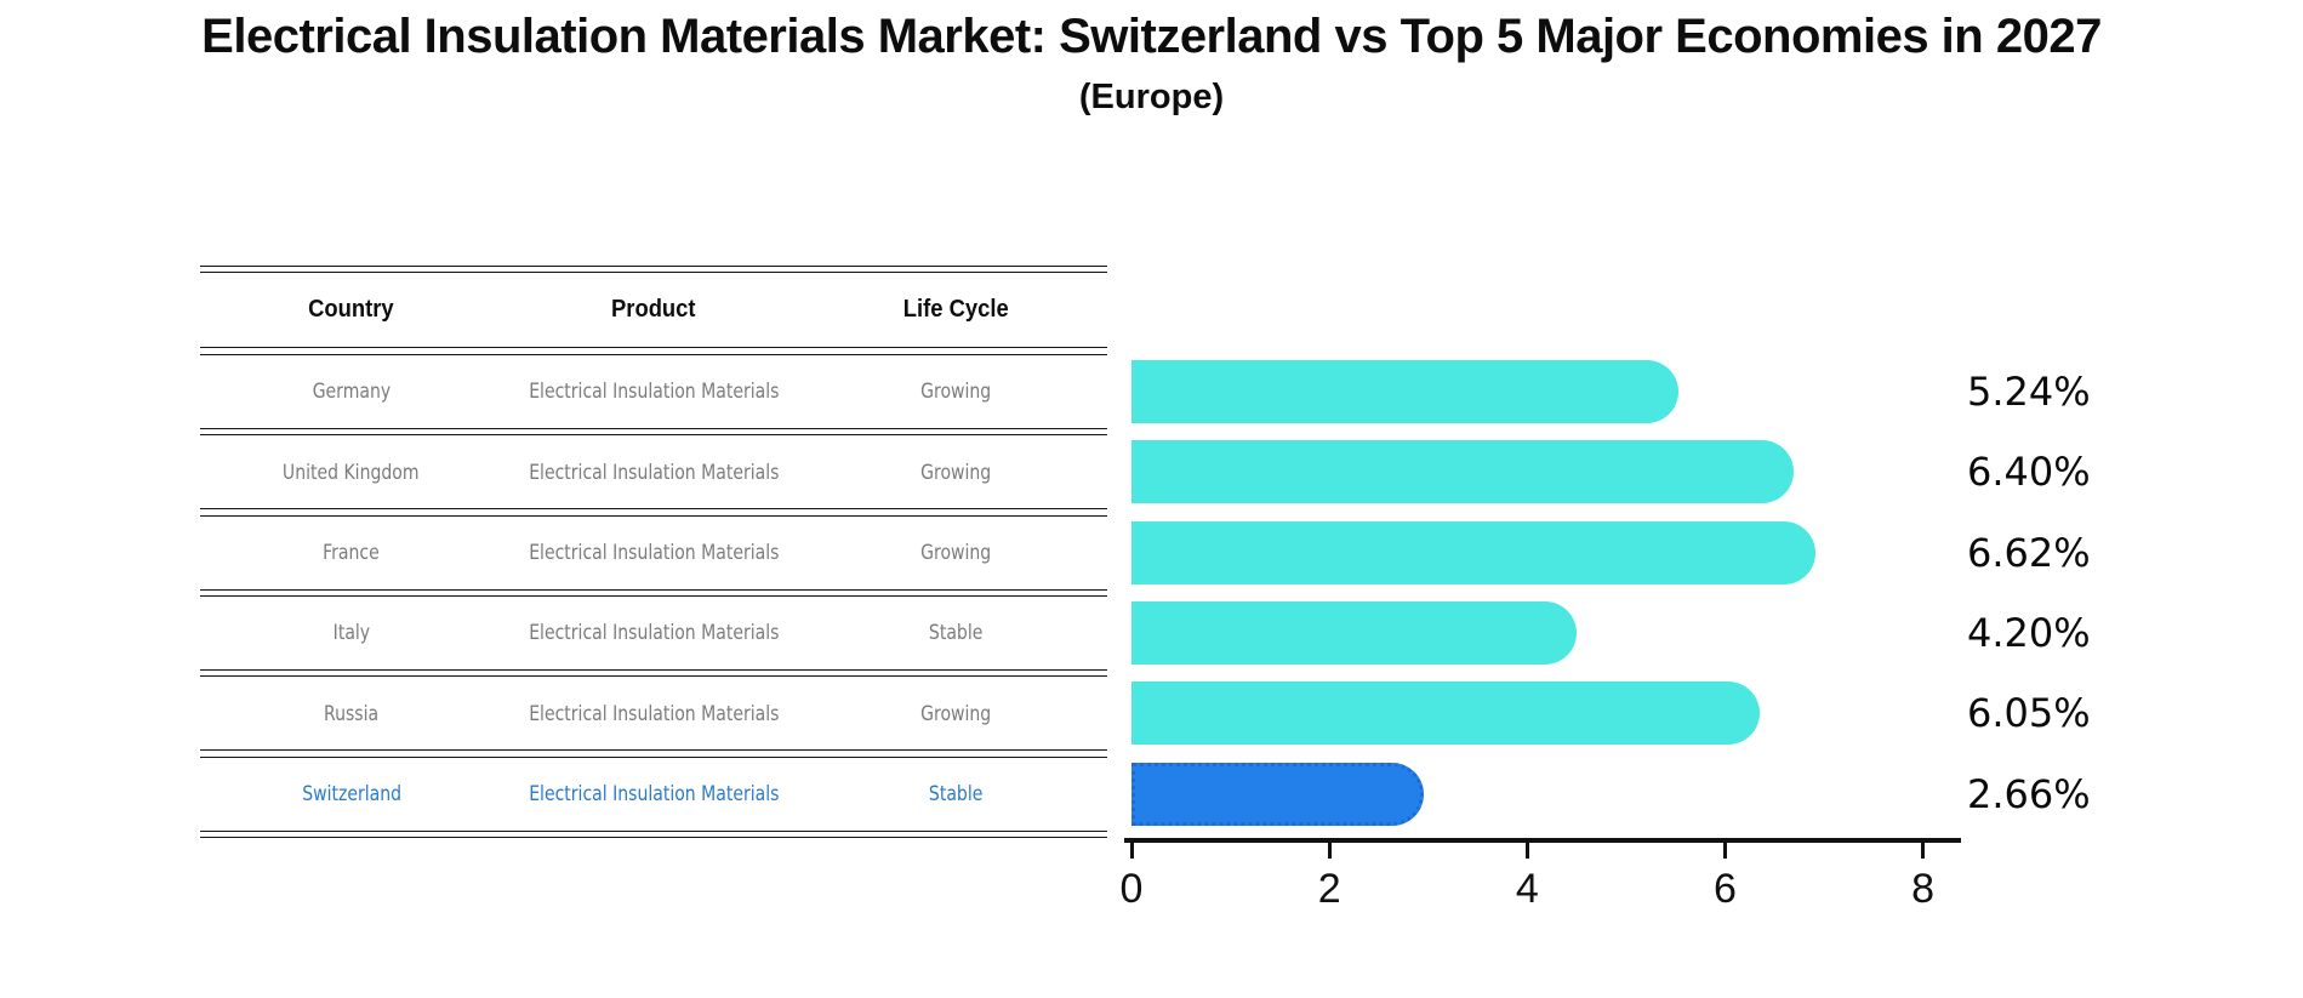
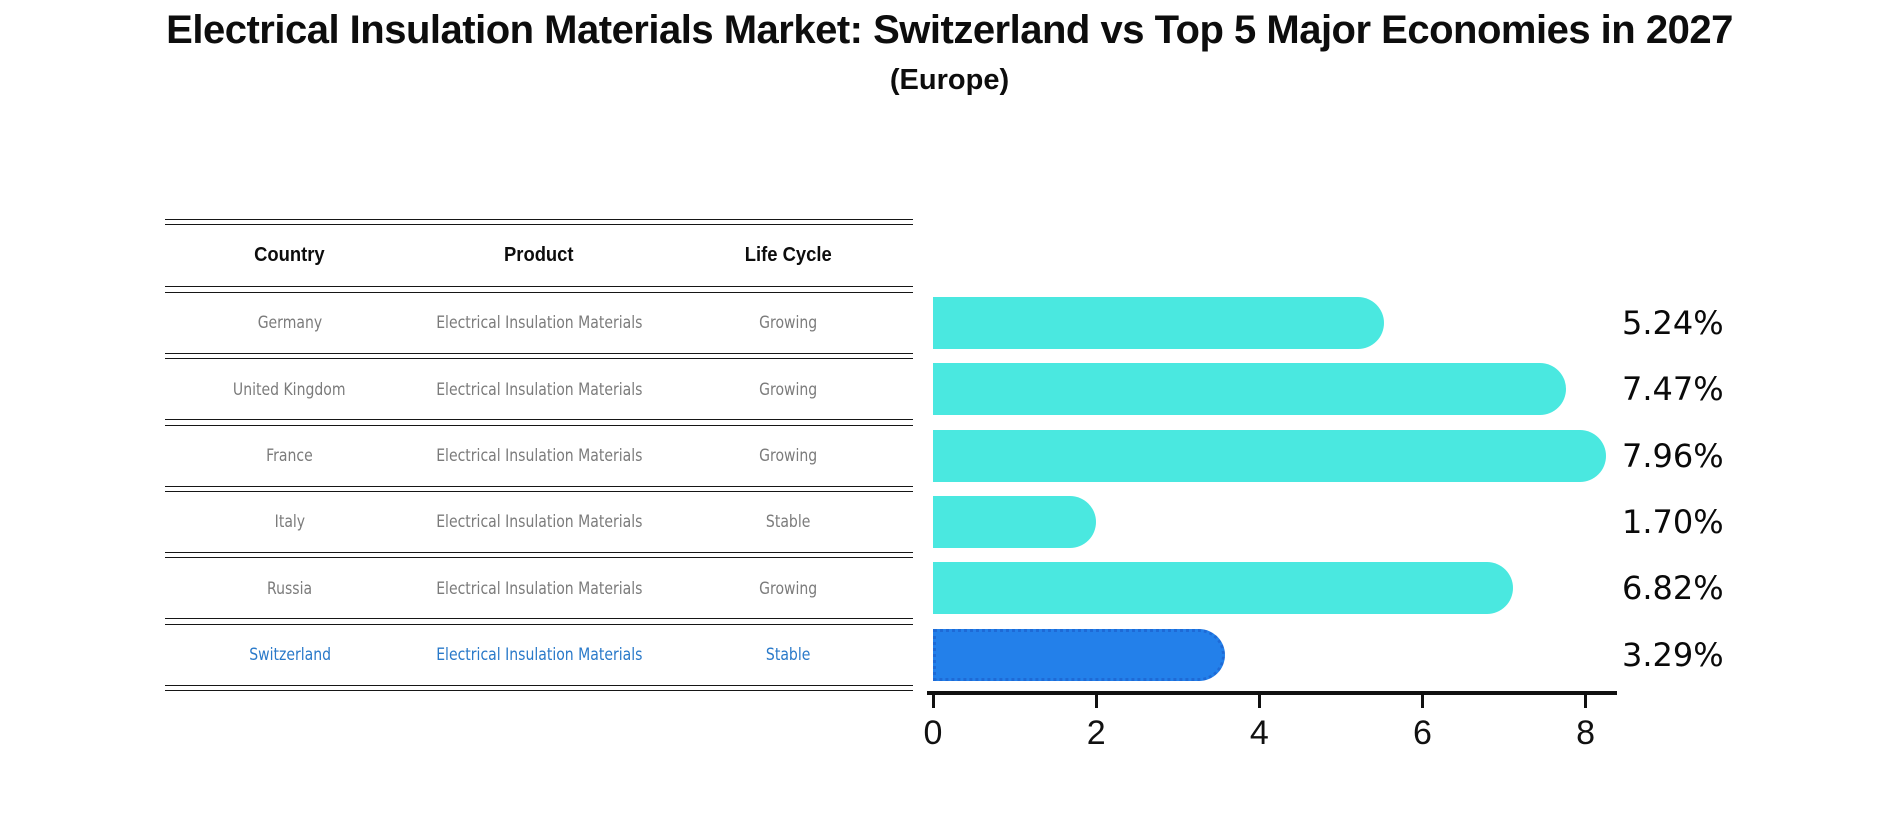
United Kingdom: 6.40% -> 7.47%
France: 6.62% -> 7.96%
Italy: 4.20% -> 1.70%
Russia: 6.05% -> 6.82%
Switzerland: 2.66% -> 3.29%
